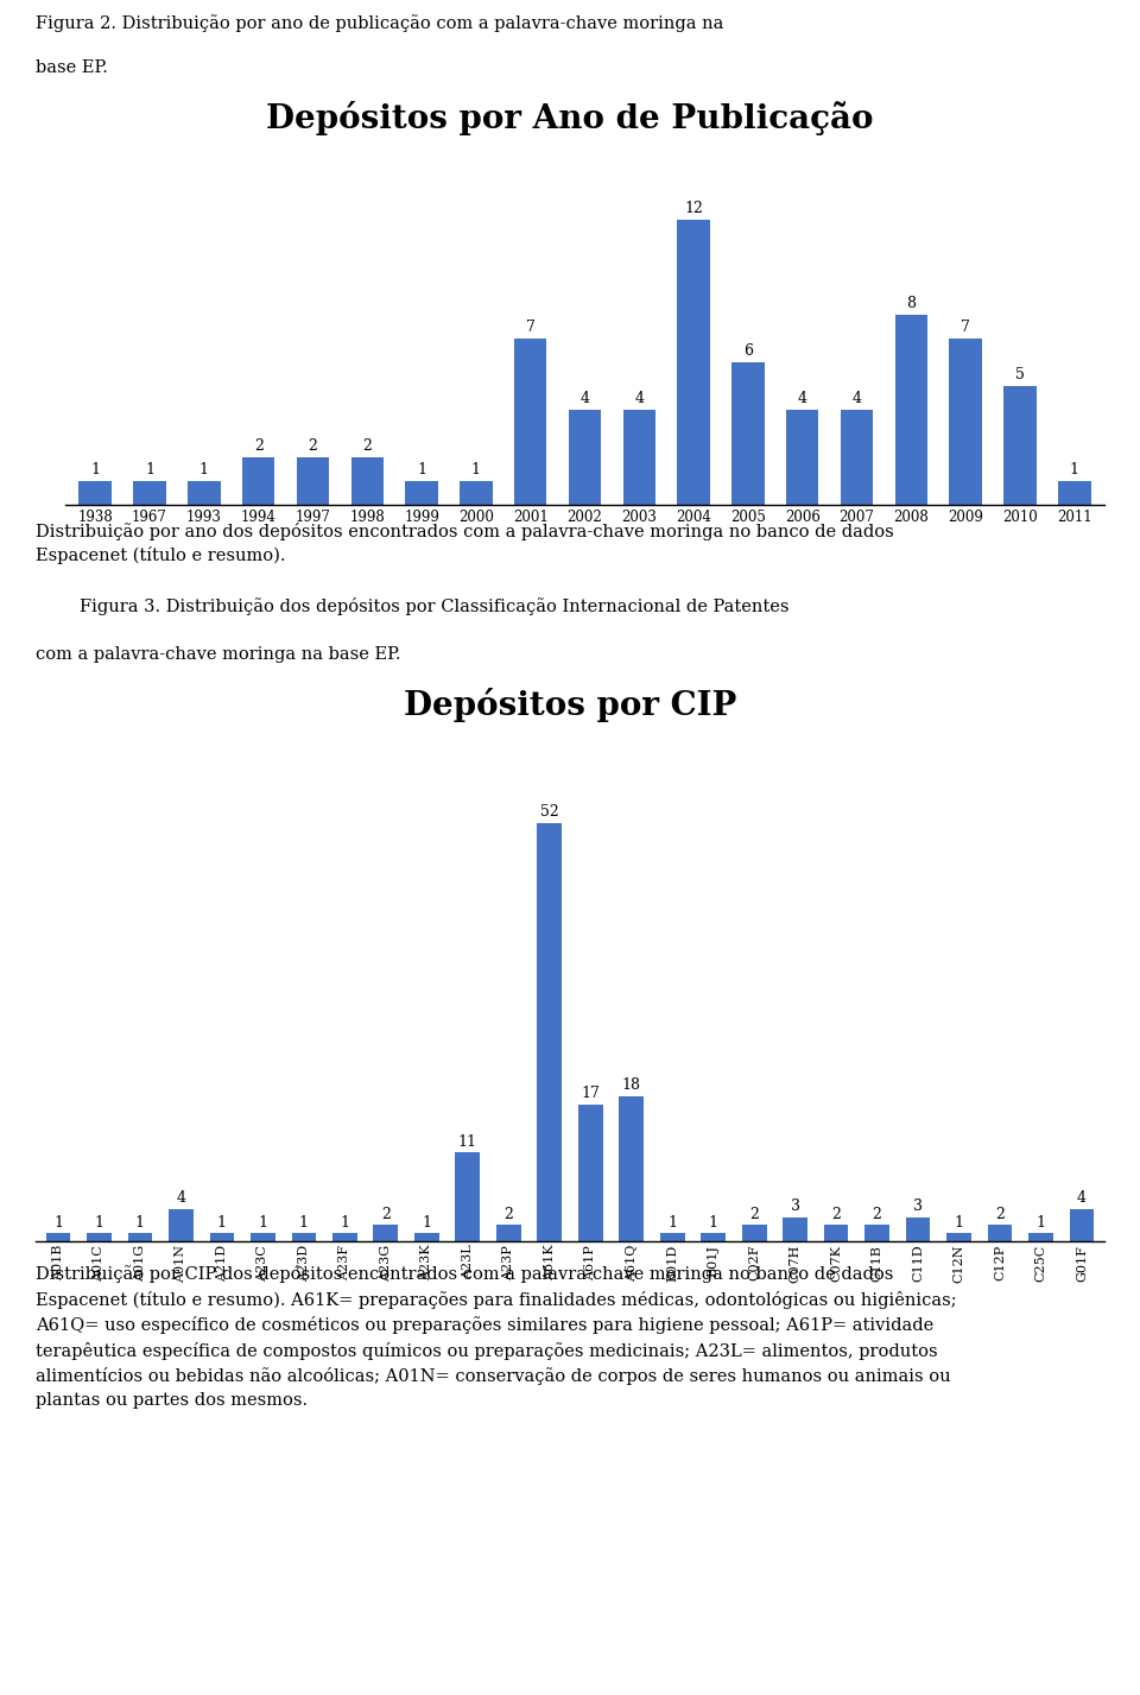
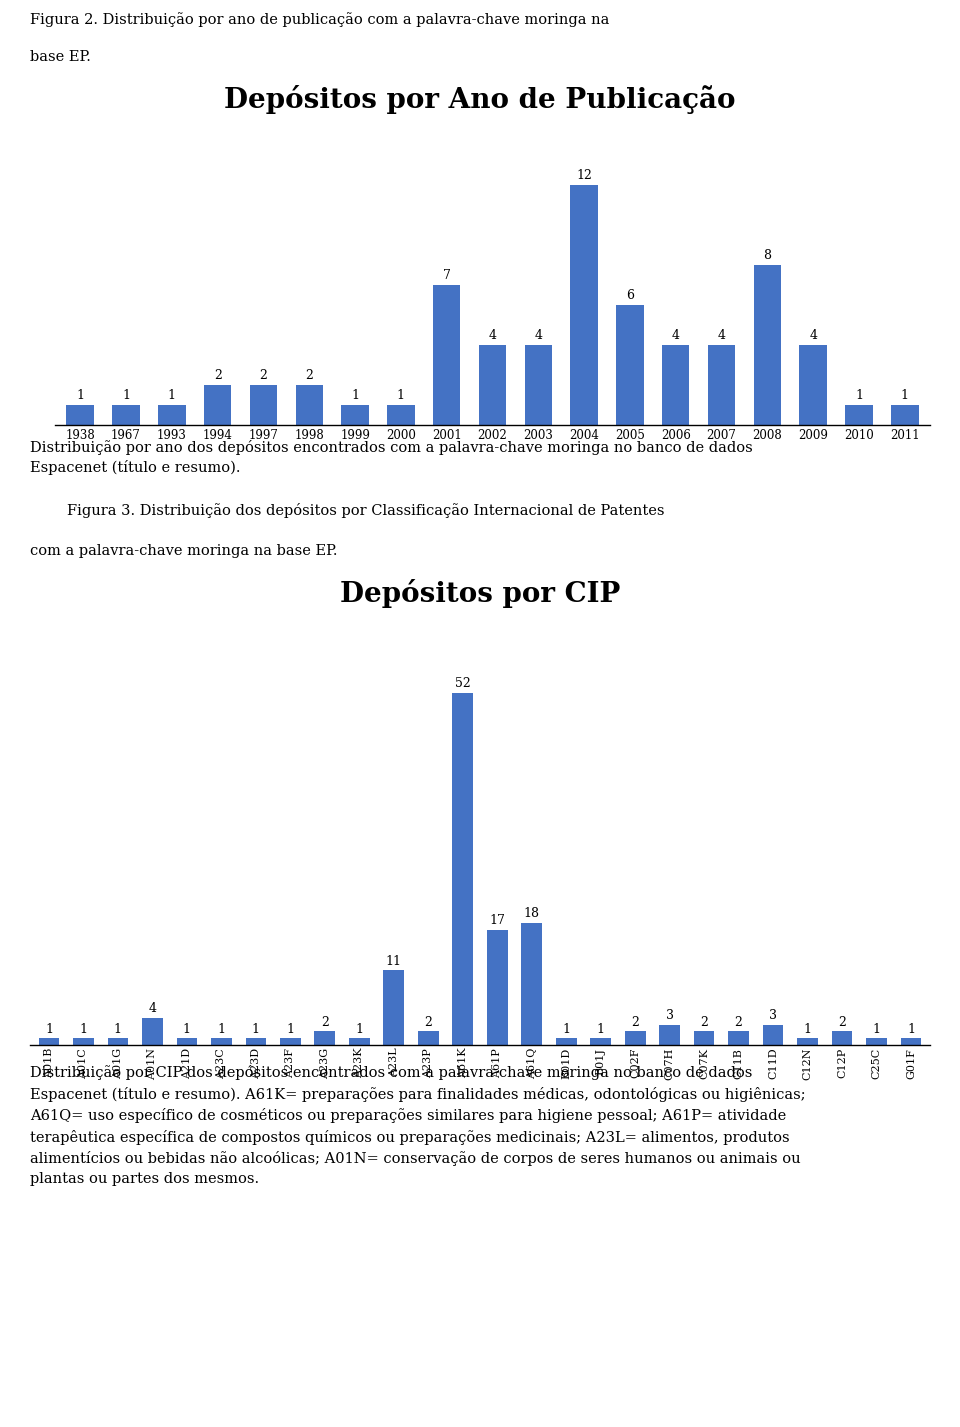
2009: 7 -> 4
2010: 5 -> 1
G01F: 4 -> 1
